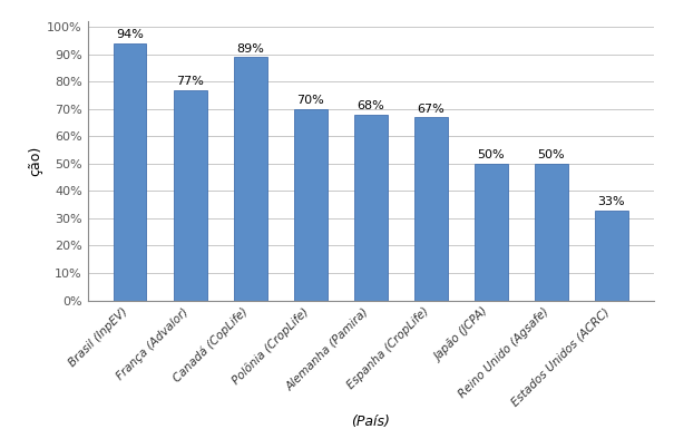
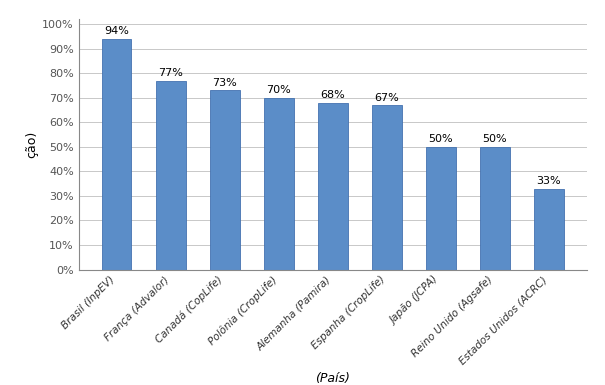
Canadá (CopLife): 89% -> 73%
